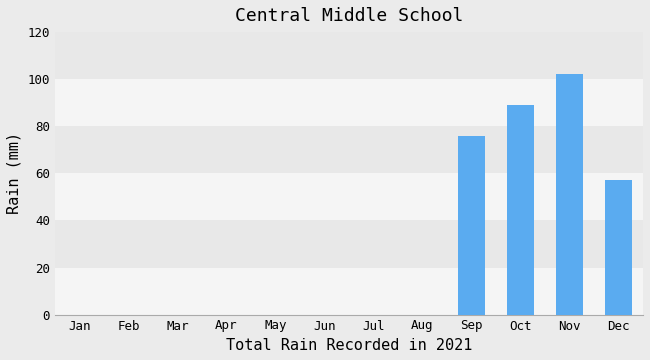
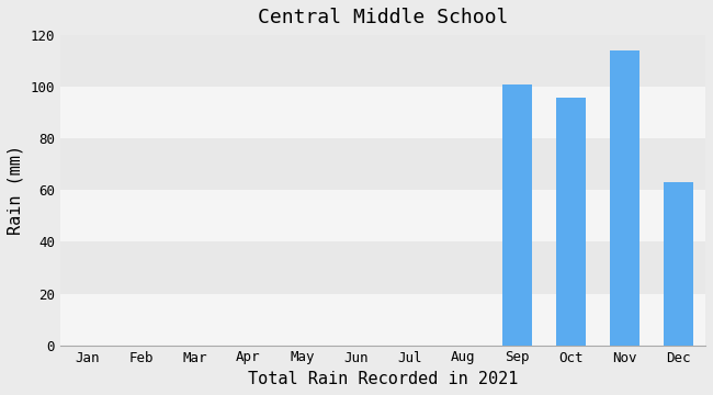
Sep: 76 -> 101
Oct: 89 -> 96
Nov: 102 -> 114
Dec: 57 -> 63
